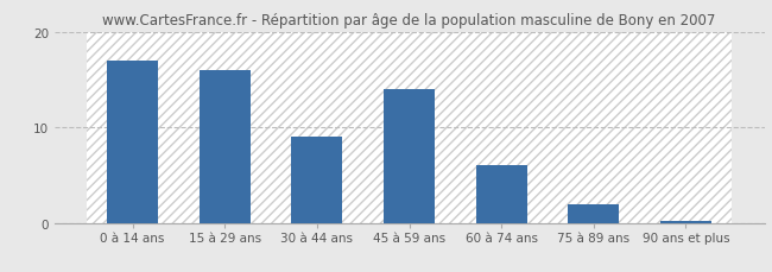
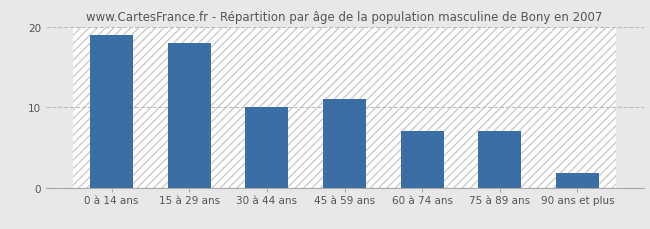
0 à 14 ans: 17.0 -> 19.0
15 à 29 ans: 16.0 -> 18.0
30 à 44 ans: 9.0 -> 10.0
45 à 59 ans: 14.0 -> 11.0
60 à 74 ans: 6.0 -> 7.0
75 à 89 ans: 2.0 -> 7.0
90 ans et plus: 0.2 -> 1.8
